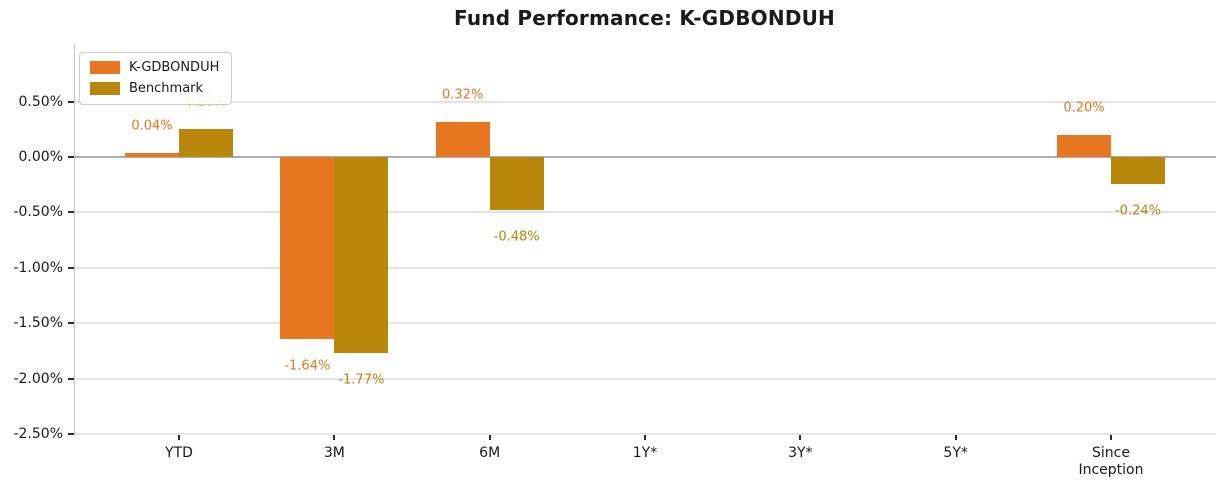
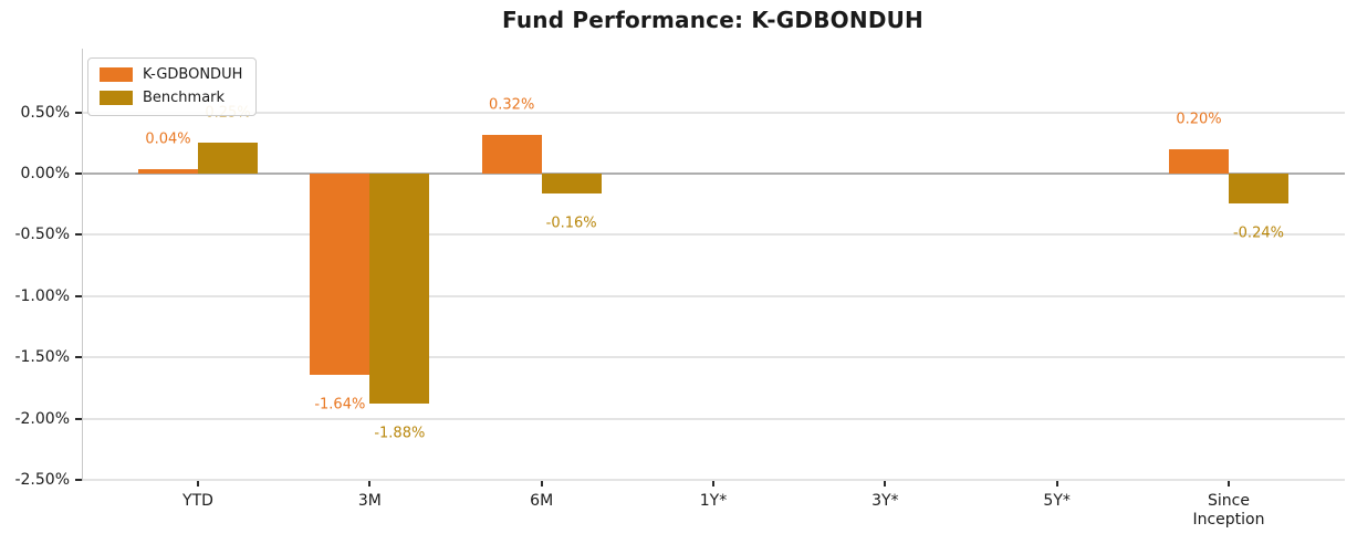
Benchmark/3M: -1.77% -> -1.88%
Benchmark/6M: -0.48% -> -0.16%
